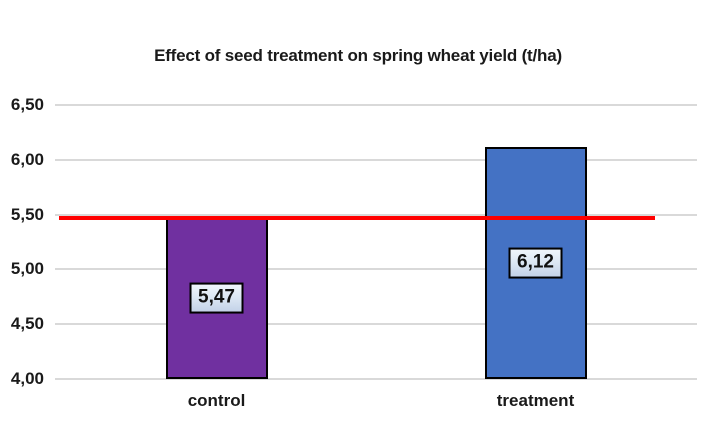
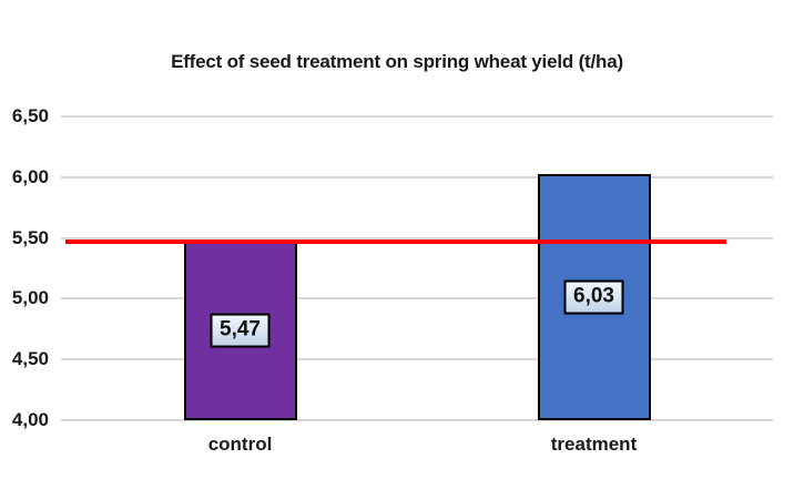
treatment: 6,12 -> 6,03
